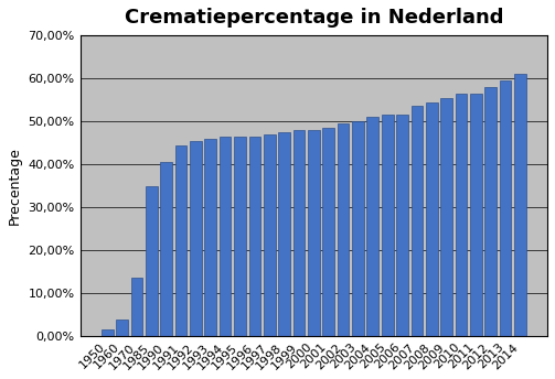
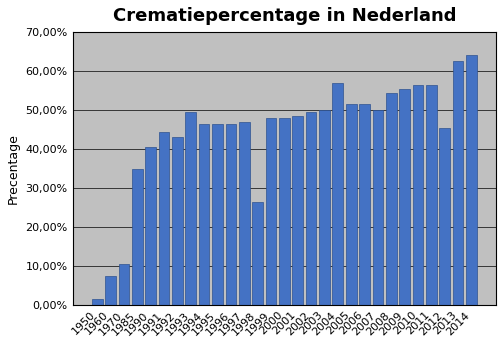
1960: 3,8% -> 7,5%
1970: 13,5% -> 10,5%
1992: 45,5% -> 43,0%
1993: 46,0% -> 49,5%
1998: 47,5% -> 26,5%
2004: 51,0% -> 57,0%
2007: 53,5% -> 50,0%
2012: 58,0% -> 45,5%
2013: 59,5% -> 62,5%
2014: 61,0% -> 64,0%
